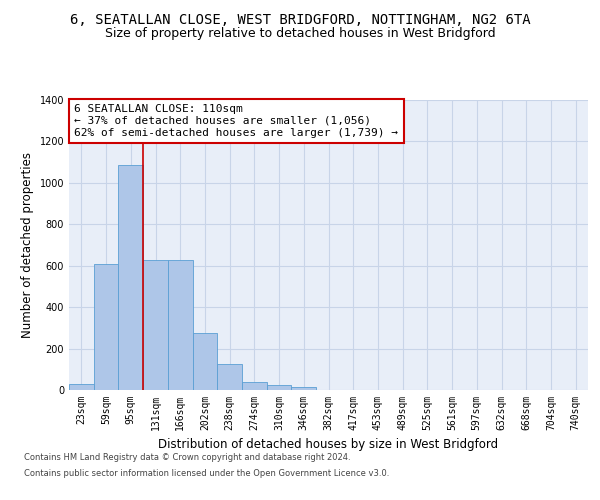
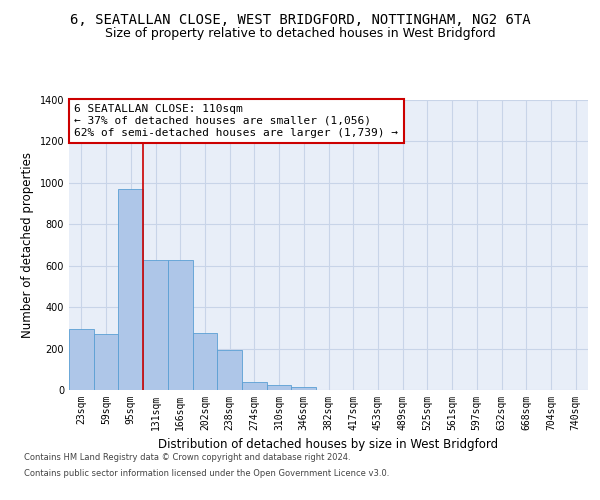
23sqm: 30 -> 295
59sqm: 610 -> 270
95sqm: 1085 -> 970
238sqm: 125 -> 195
